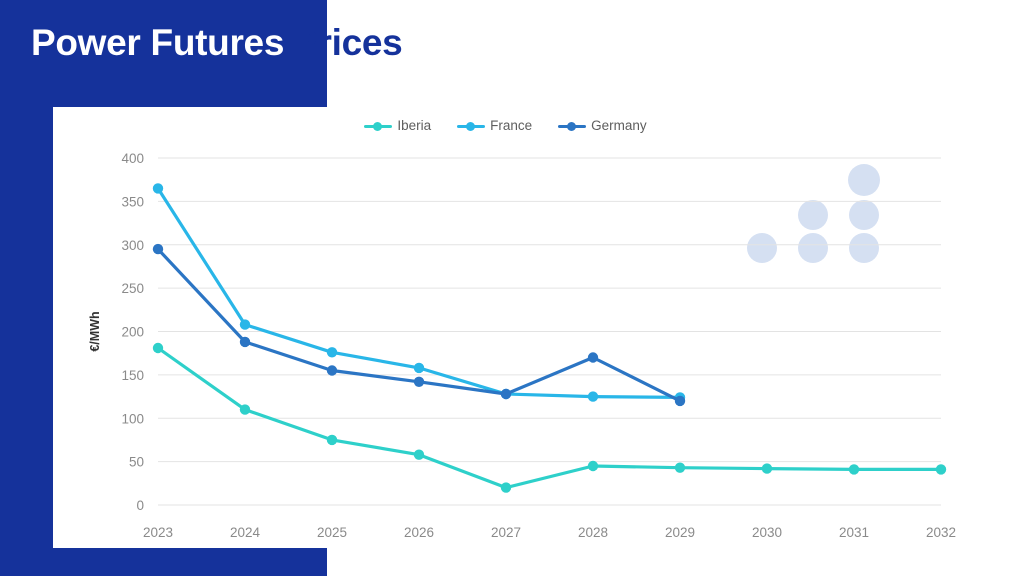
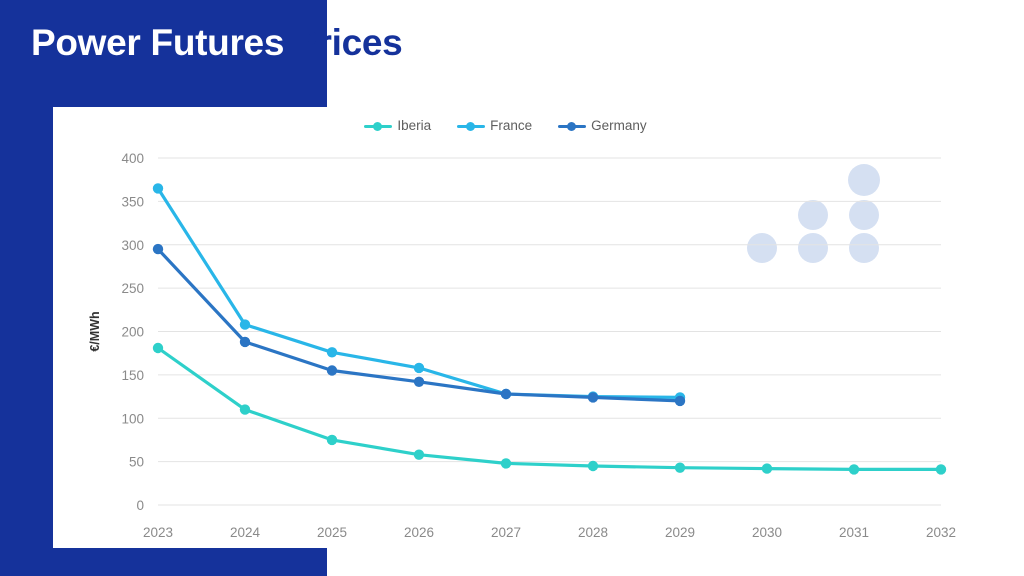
Iberia/2027: 20 -> 50
Germany/2028: 170 -> 120
